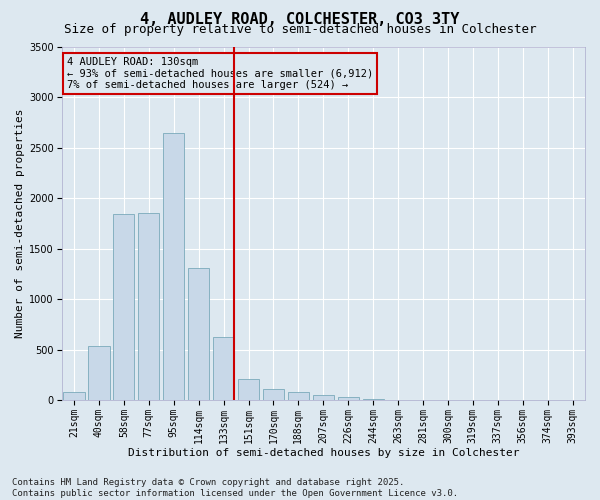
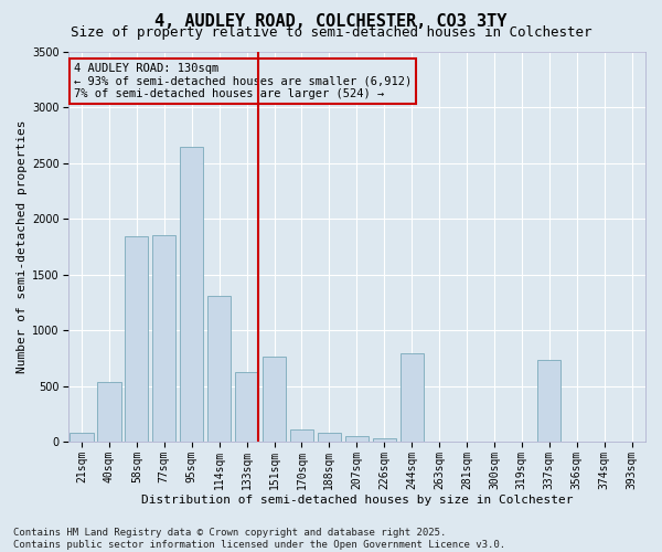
151sqm: 210 -> 770
244sqm: 20 -> 800
337sqm: 0 -> 740
